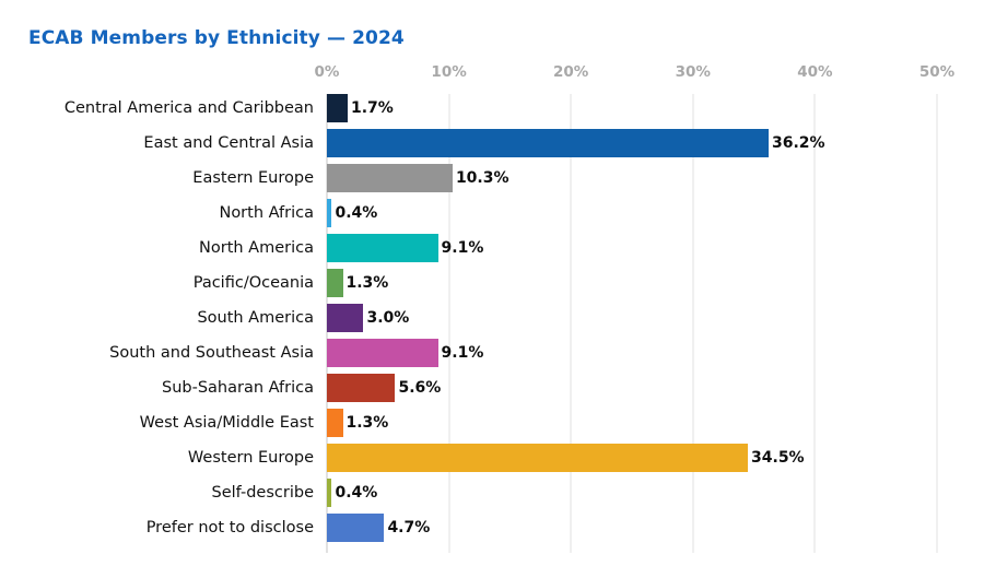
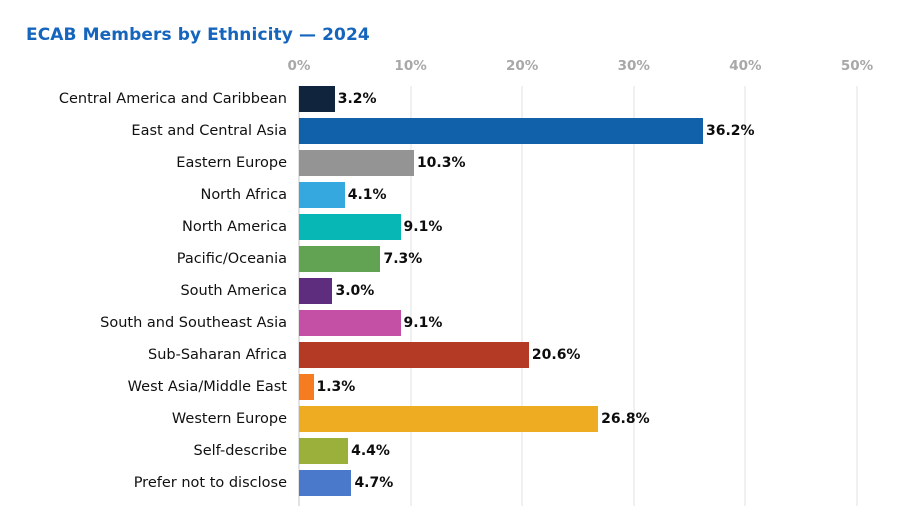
Central America and Caribbean: 1.7% -> 3.2%
North Africa: 0.4% -> 4.1%
Pacific/Oceania: 1.3% -> 7.3%
Sub-Saharan Africa: 5.6% -> 20.6%
Western Europe: 34.5% -> 26.8%
Self-describe: 0.4% -> 4.4%
